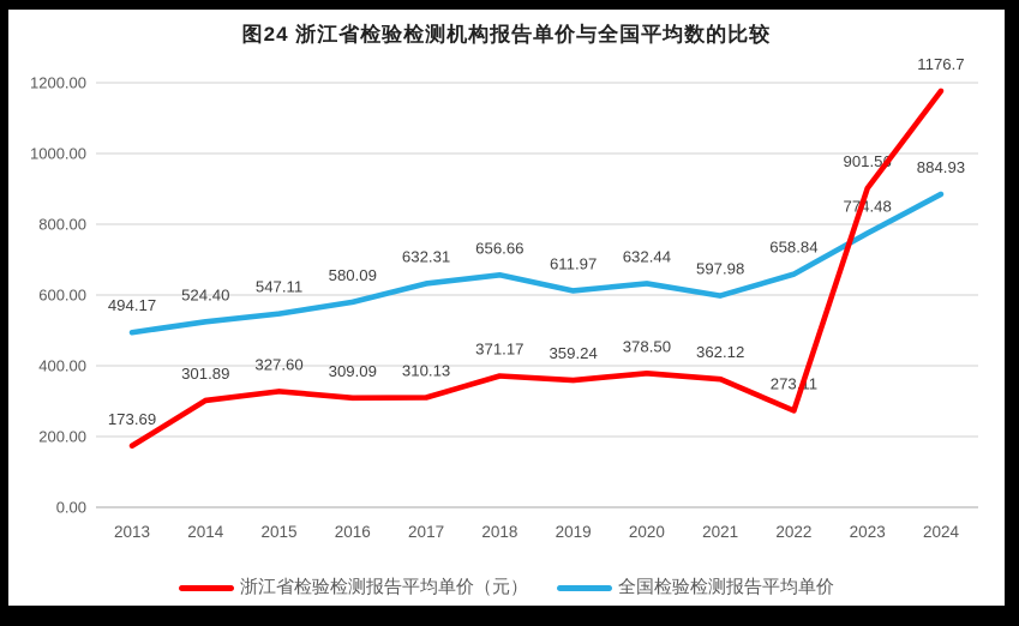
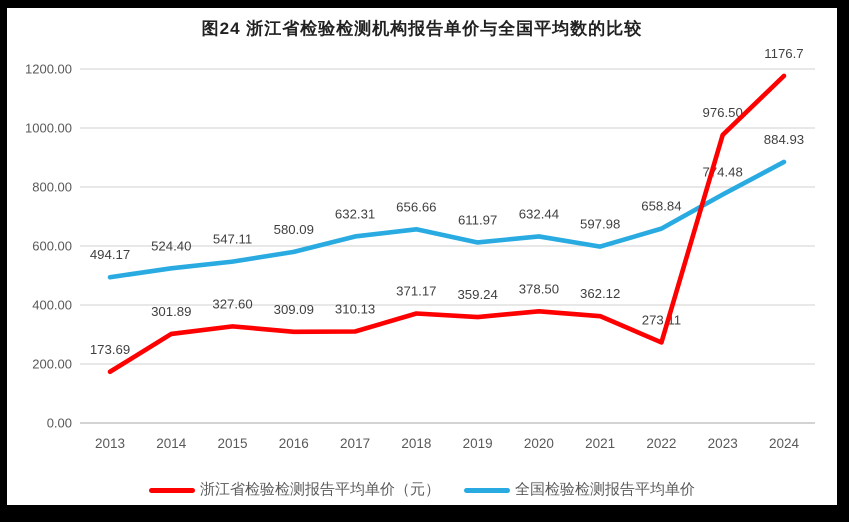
浙江省检验检测报告平均单价（元）/2023: 901.56 -> 976.50
